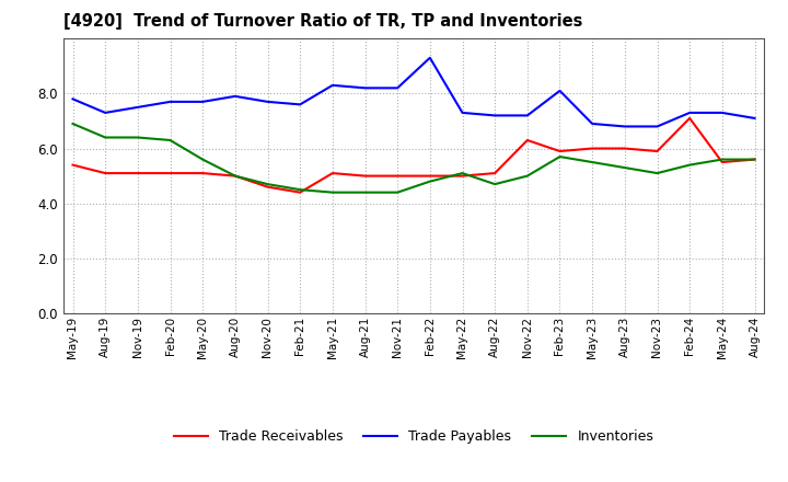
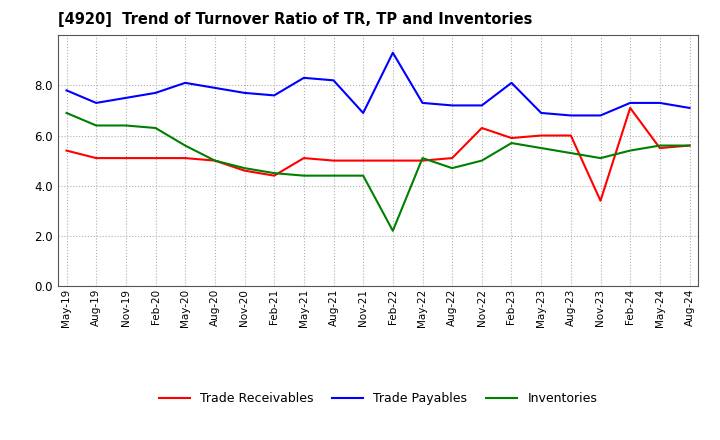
Trade Payables/May-20: 7.7 -> 8.1
Trade Payables/Nov-21: 8.2 -> 6.9
Inventories/Feb-22: 4.8 -> 2.2
Trade Receivables/Nov-23: 5.9 -> 3.4
